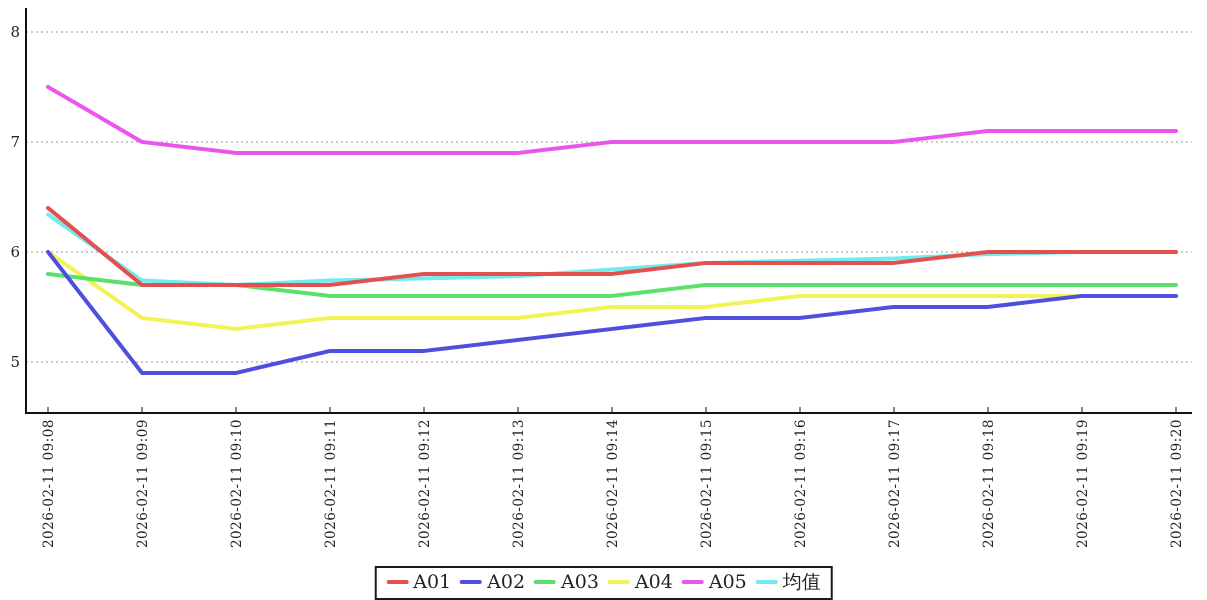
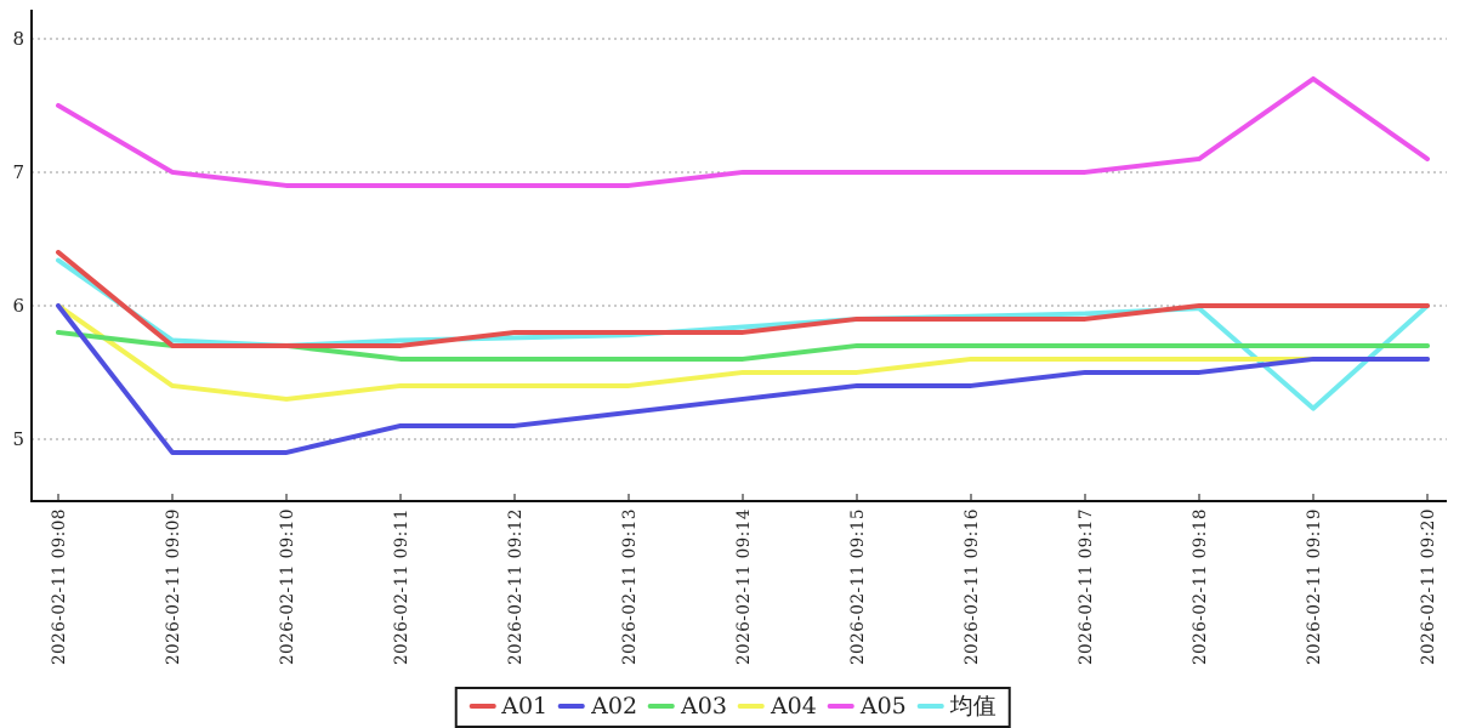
A05/2026-02-11 09:19: 7.1 -> 7.7
均值/2026-02-11 09:19: 6.00 -> 5.23
